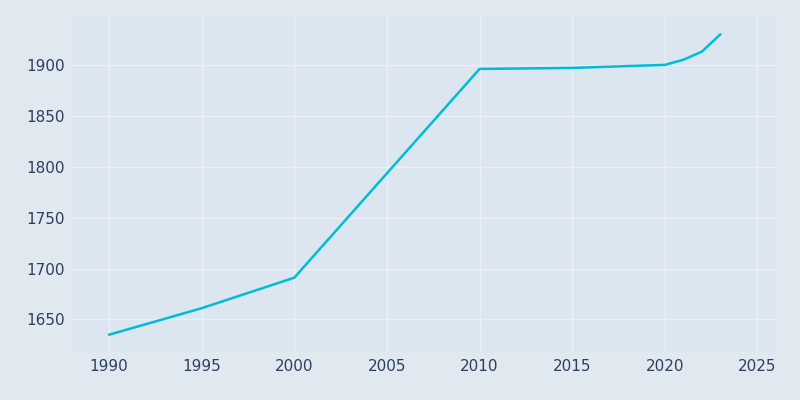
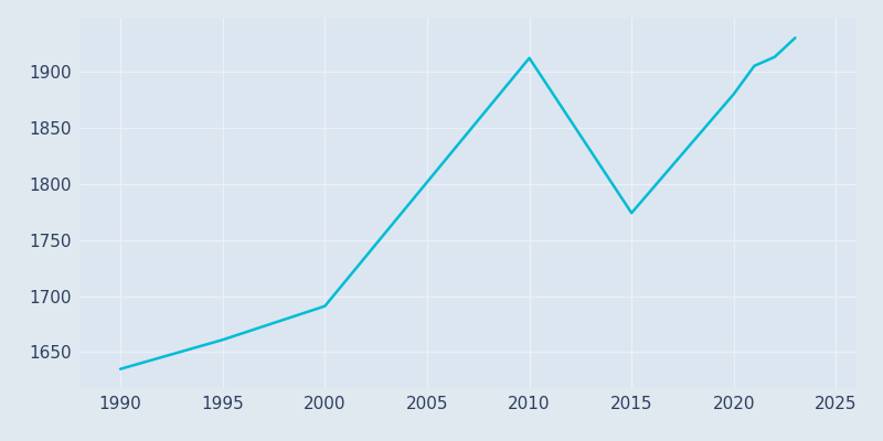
2010: 1896 -> 1912
2015: 1897 -> 1774
2020: 1900 -> 1880
